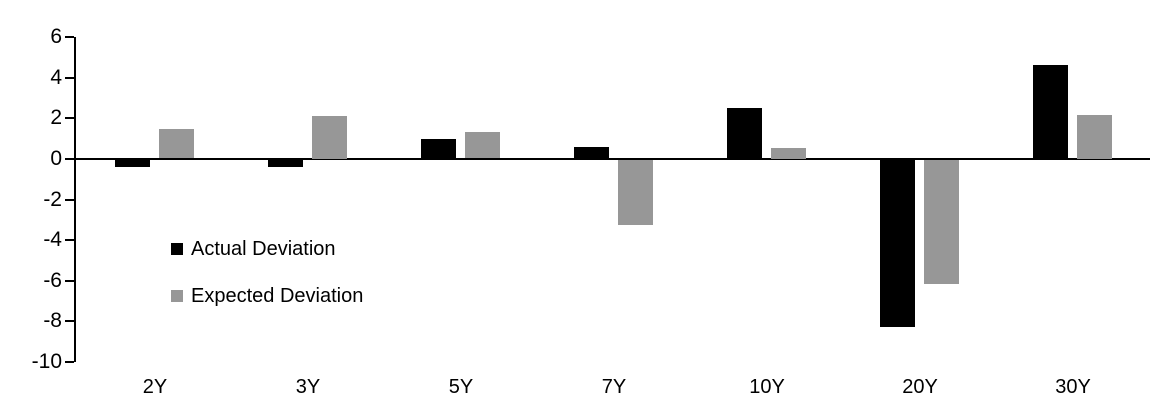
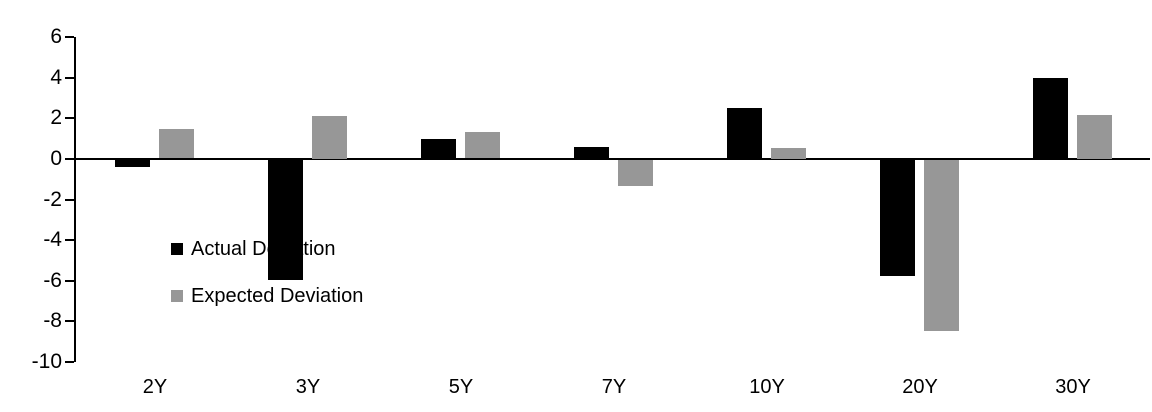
Actual Deviation/3Y: -0.3 -> -5.9
Expected Deviation/7Y: -3.2 -> -1.3
Actual Deviation/20Y: -8.2 -> -5.7
Expected Deviation/20Y: -6.1 -> -8.4
Actual Deviation/30Y: 4.6 -> 4.0
